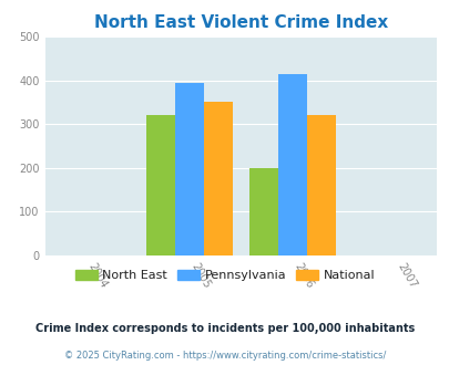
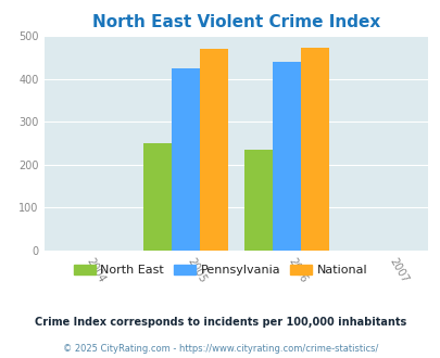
North East/2005: 320 -> 250
Pennsylvania/2005: 395 -> 425
National/2005: 350 -> 470
North East/2006: 200 -> 235
Pennsylvania/2006: 415 -> 440
National/2006: 320 -> 473
